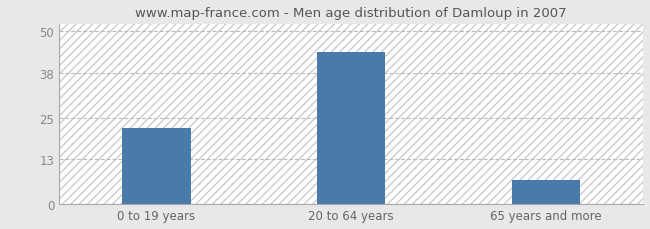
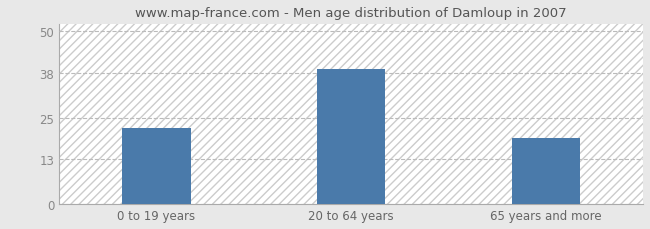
20 to 64 years: 44 -> 39
65 years and more: 7 -> 19
